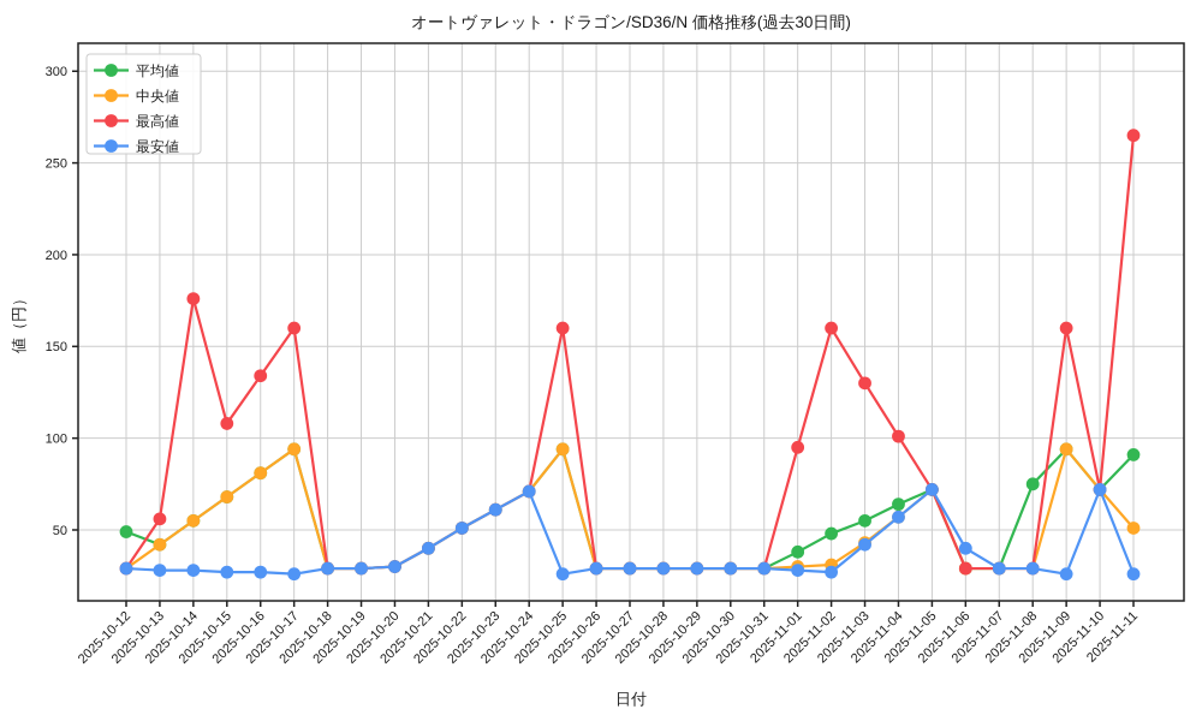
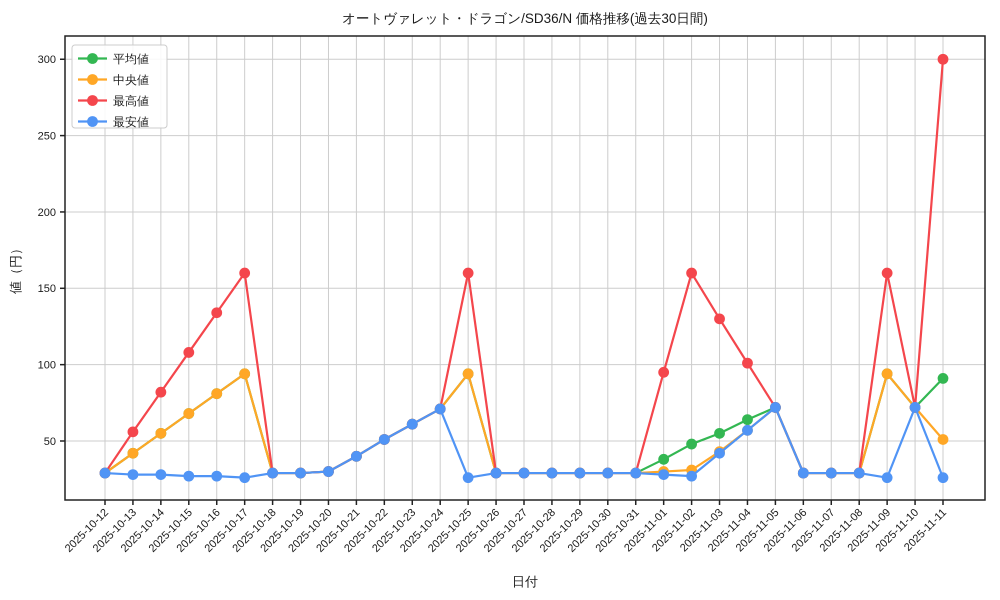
平均値/2025-10-12: 49 -> 29
最高値/2025-10-14: 176 -> 82
最安値/2025-11-06: 40 -> 29
平均値/2025-11-08: 75 -> 29
最高値/2025-11-11: 265 -> 300
